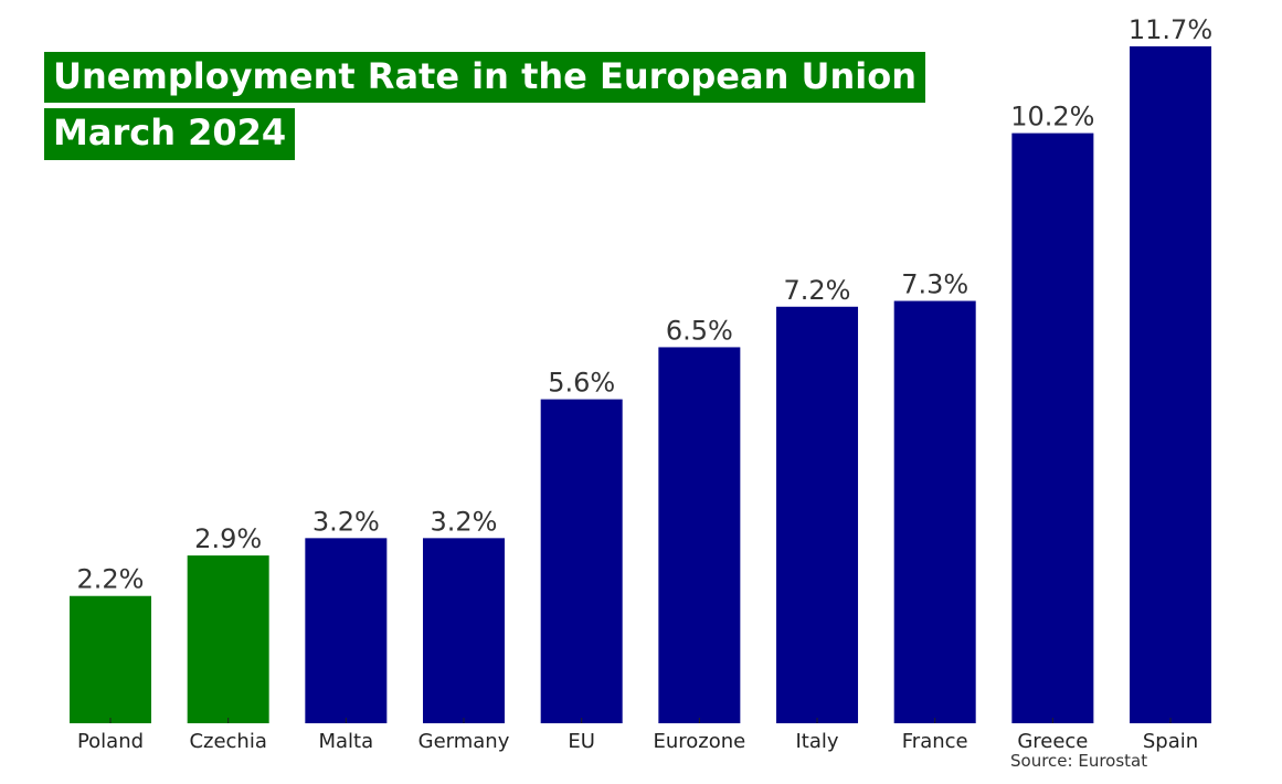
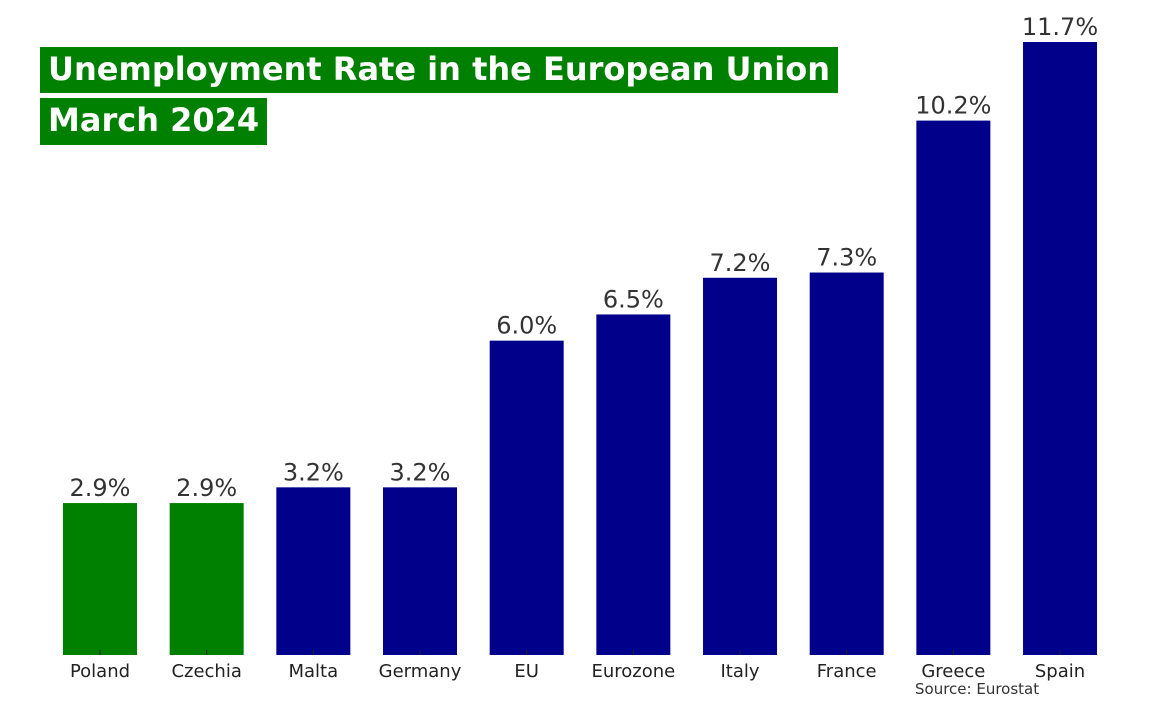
Poland: 2.2% -> 2.9%
EU: 5.6% -> 6.0%
